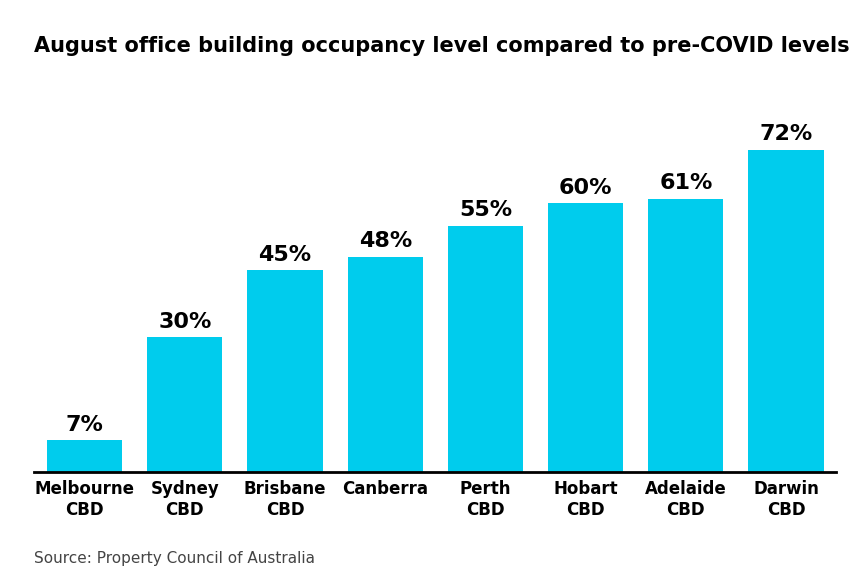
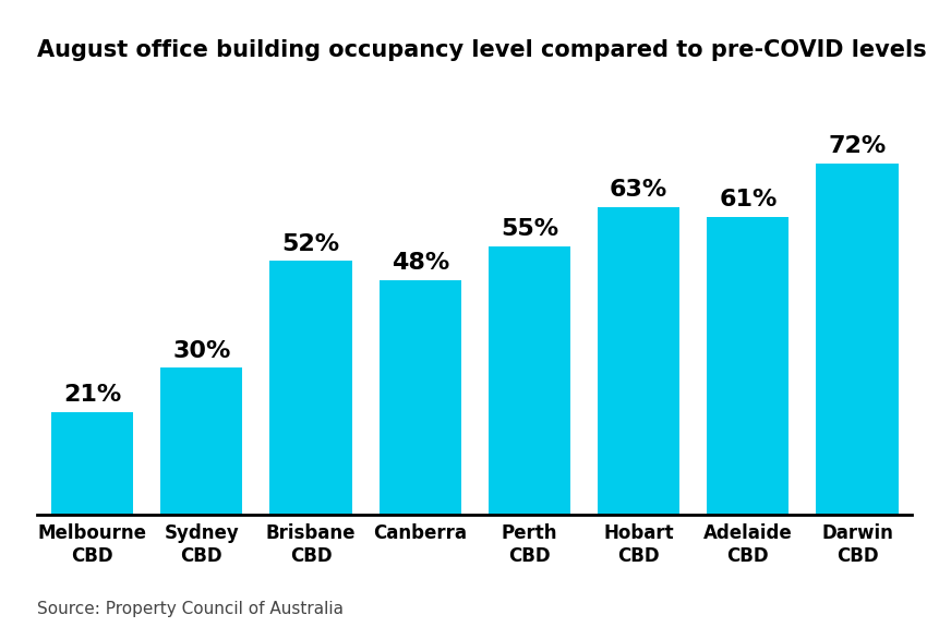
Melbourne CBD: 7% -> 21%
Brisbane CBD: 45% -> 52%
Hobart CBD: 60% -> 63%
